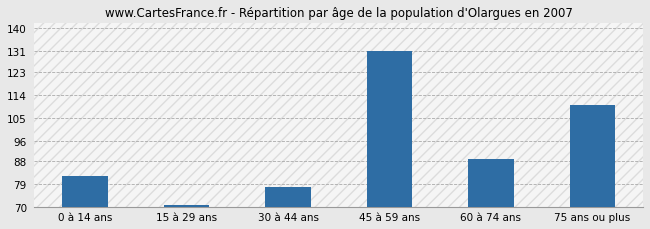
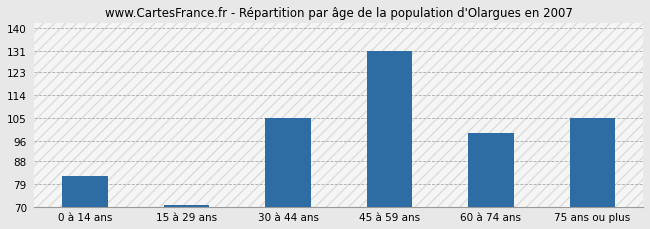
30 à 44 ans: 78 -> 105
60 à 74 ans: 89 -> 99
75 ans ou plus: 110 -> 105
